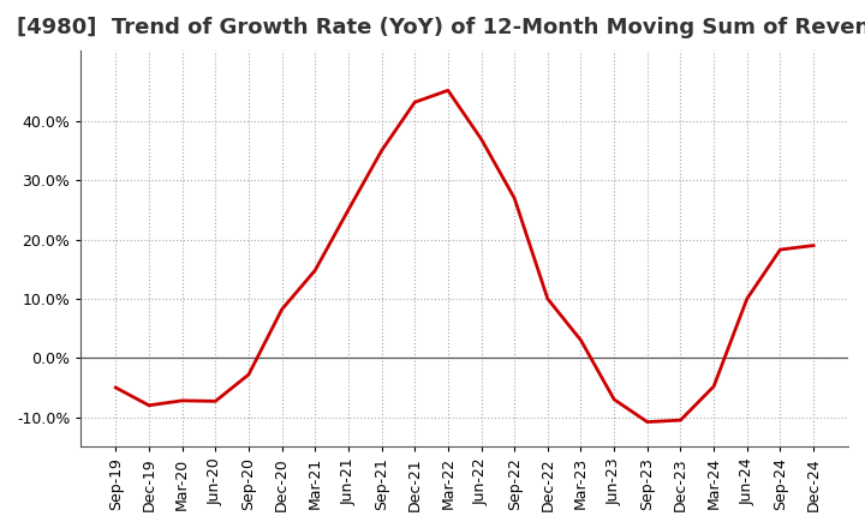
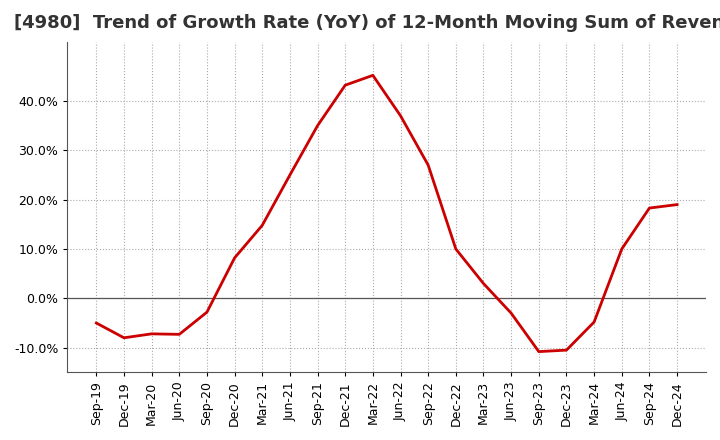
Jun-23: -7.0% -> -3.0%
